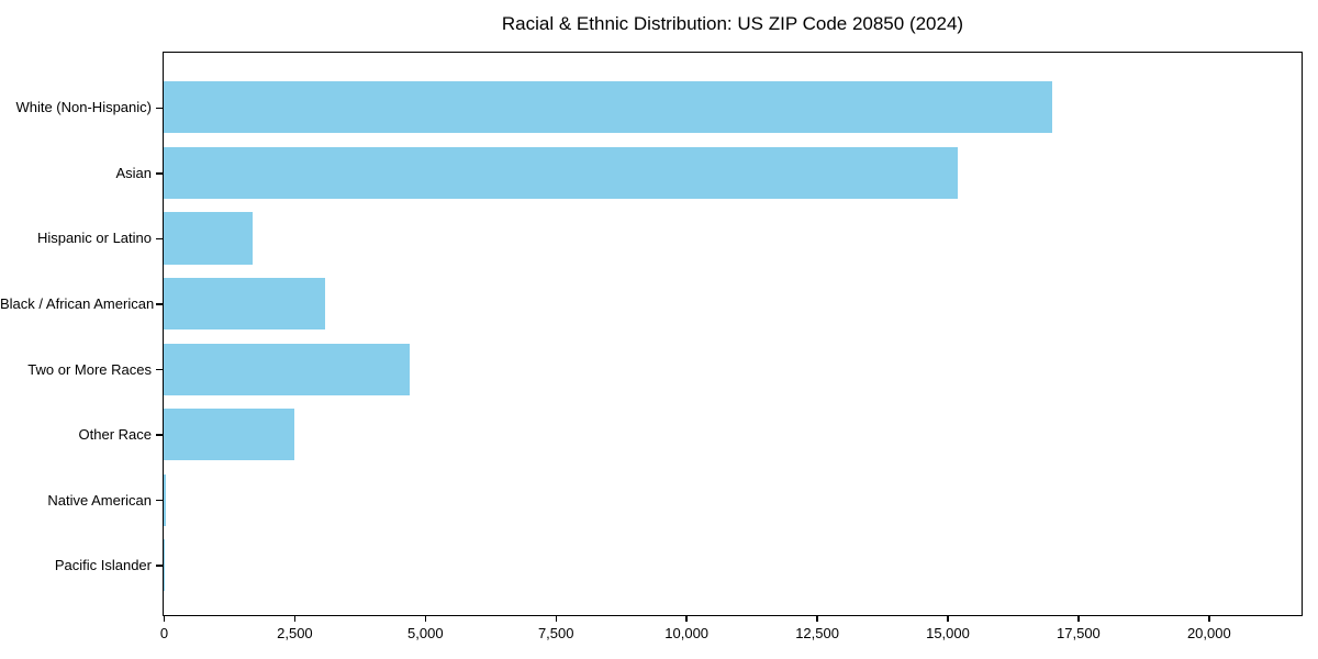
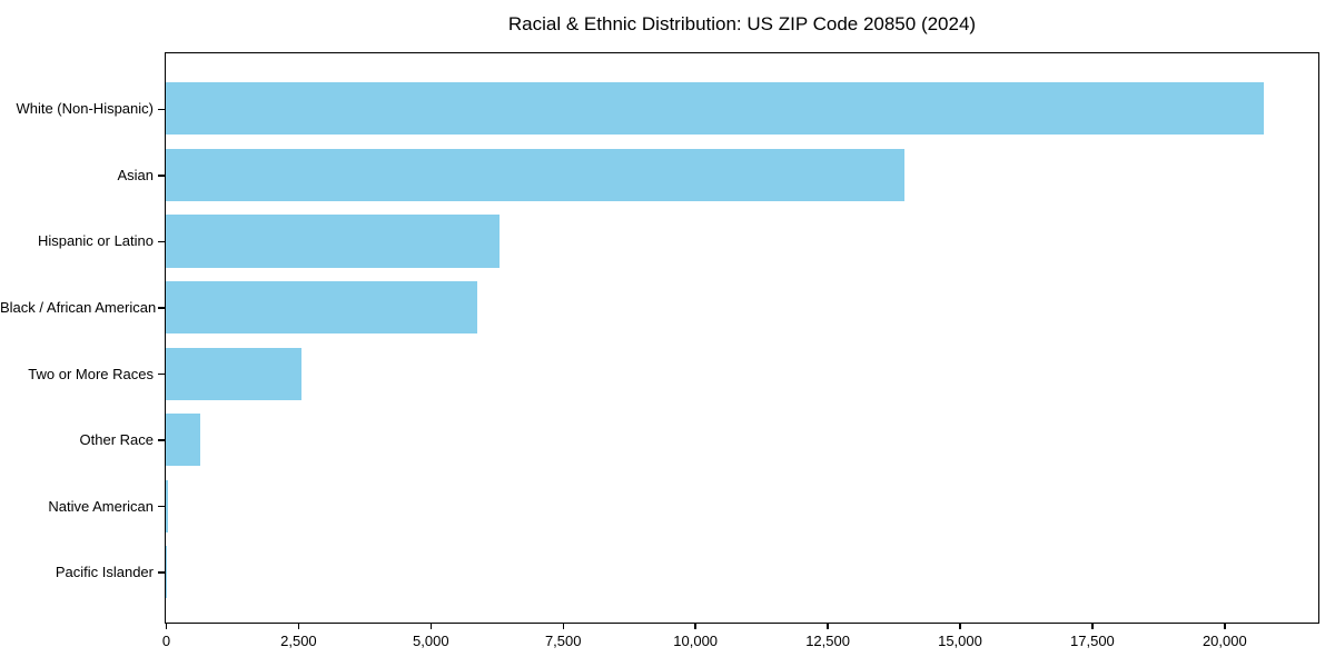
White (Non-Hispanic): 17000 -> 20700
Asian: 15200 -> 14000
Hispanic or Latino: 1700 -> 6300
Black / African American: 3100 -> 5900
Two or More Races: 4700 -> 2600
Other Race: 2500 -> 600
